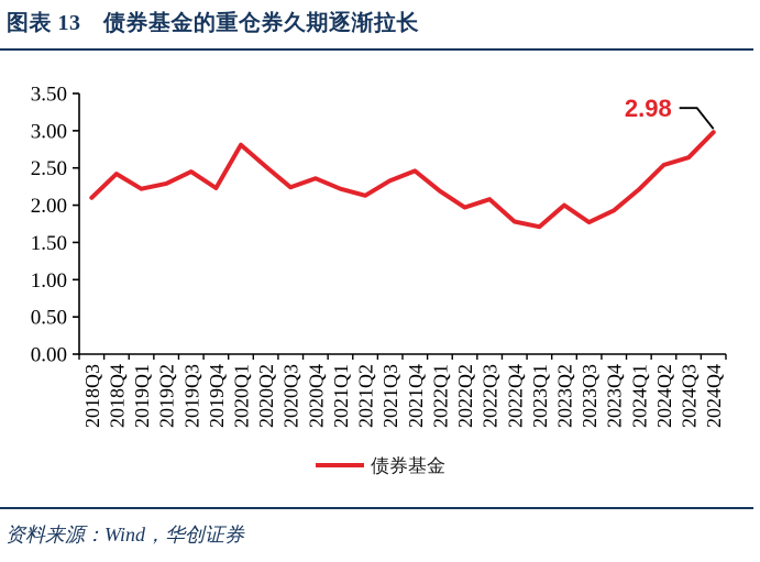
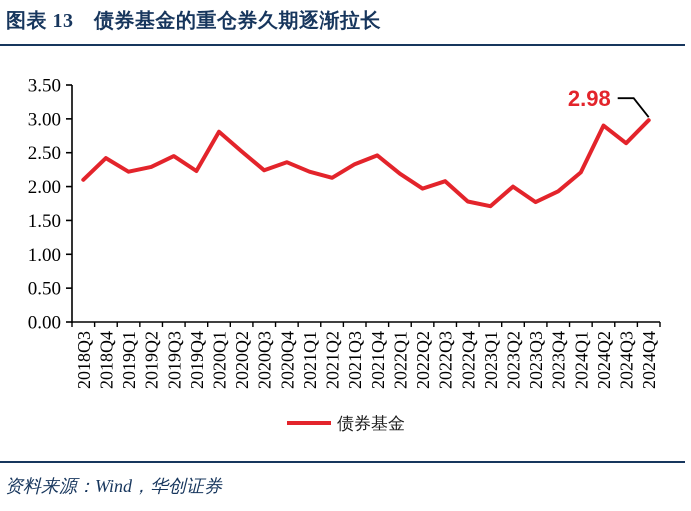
2024Q2: 2.5 -> 2.9
